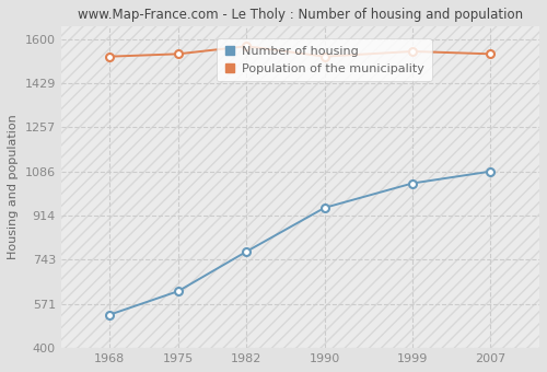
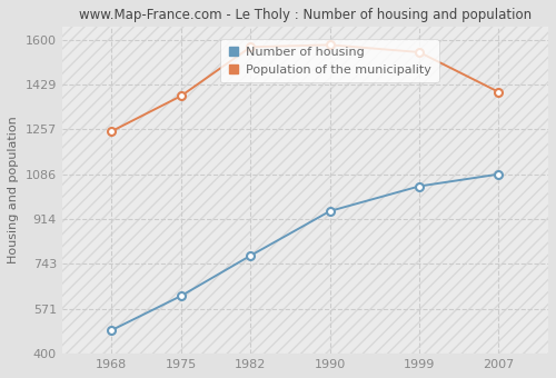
Number of housing/1968: 530 -> 490
Population of the municipality/1968: 1532 -> 1250
Population of the municipality/1975: 1542 -> 1385
Population of the municipality/1990: 1532 -> 1580
Population of the municipality/2007: 1542 -> 1400
